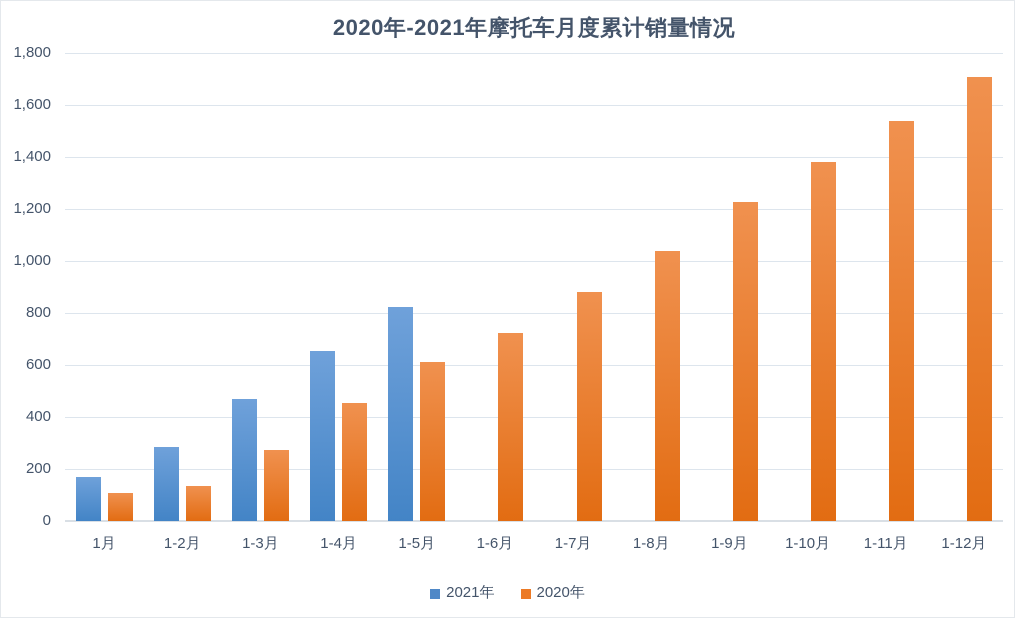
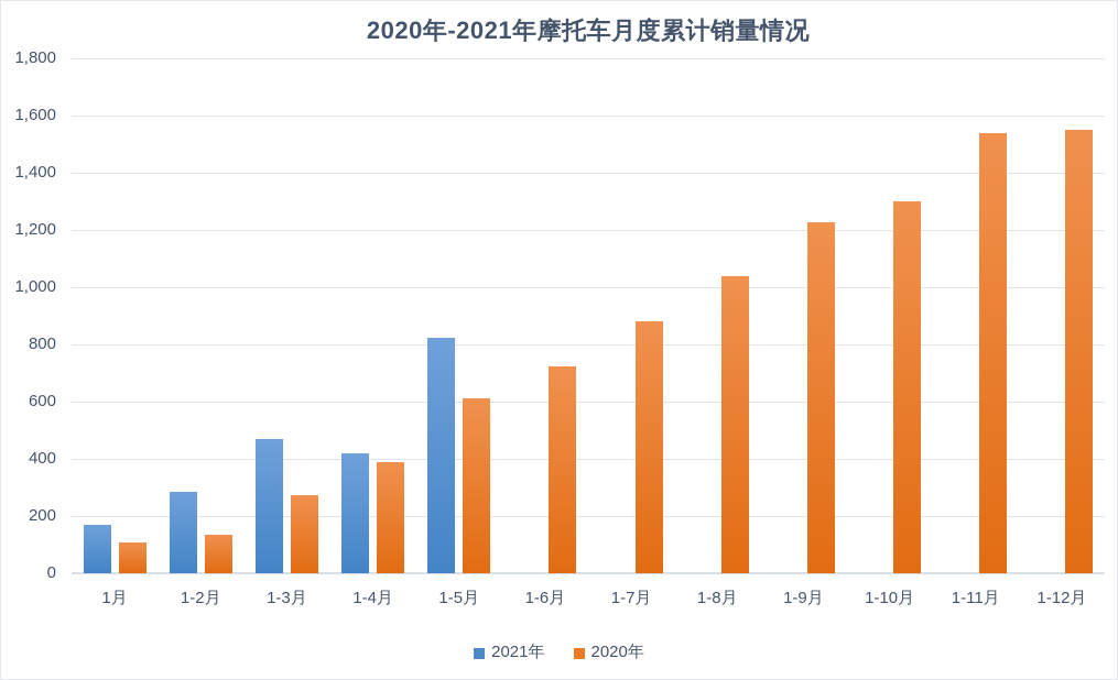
2021年/1-4月: 650 -> 420
2020年/1-4月: 460 -> 390
2020年/1-10月: 1380 -> 1300
2020年/1-12月: 1710 -> 1550
